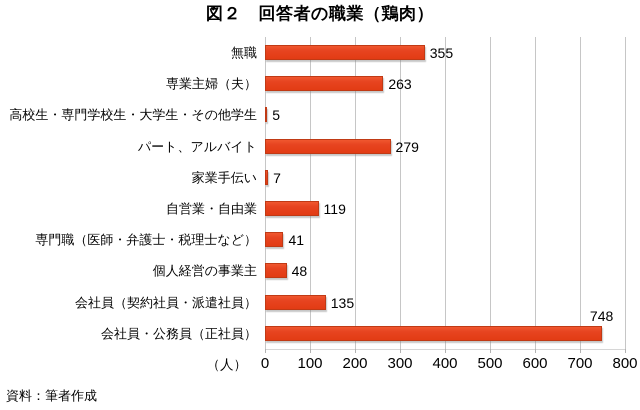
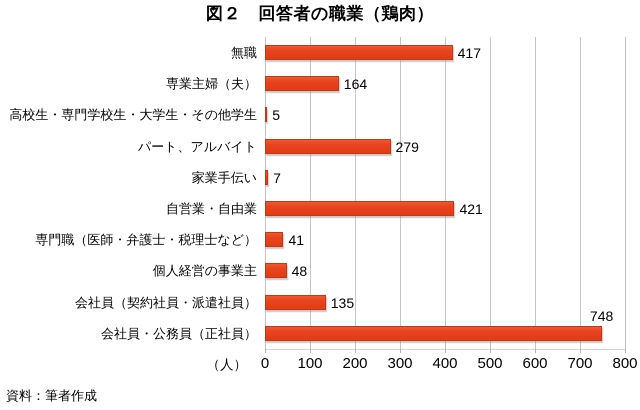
無職: 355 -> 417
専業主婦（夫）: 263 -> 164
自営業・自由業: 119 -> 421
